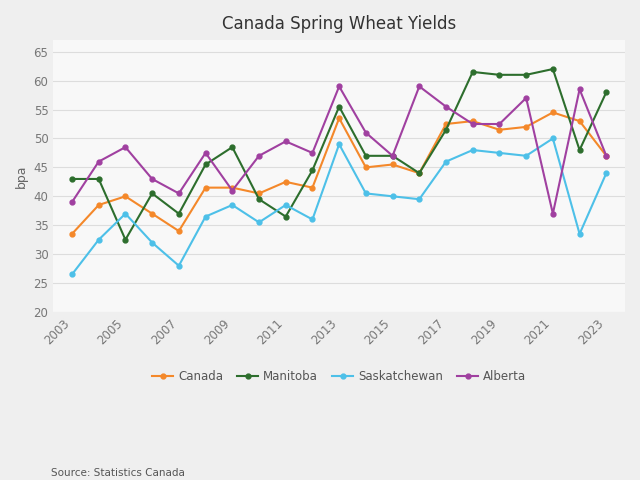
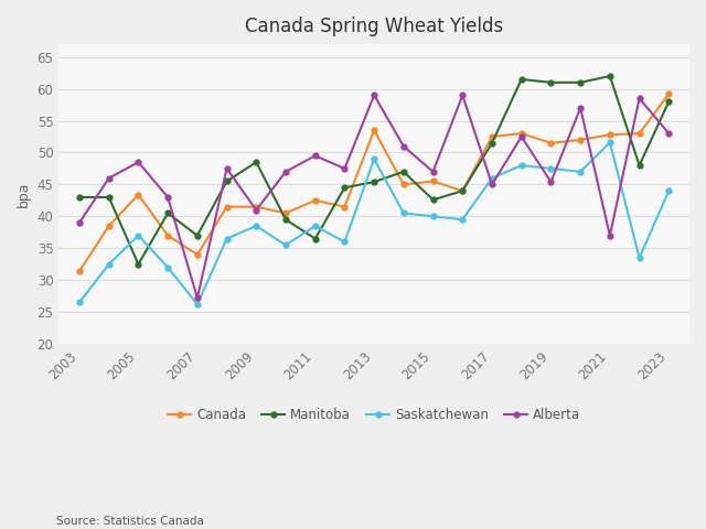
Canada/2003: 33.5 -> 31.4
Canada/2005: 40.0 -> 43.4
Saskatchewan/2007: 28.0 -> 26.2
Alberta/2007: 40.5 -> 27.2
Manitoba/2013: 55.5 -> 45.4
Manitoba/2015: 47.0 -> 42.6
Alberta/2017: 55.5 -> 45.0
Alberta/2019: 52.5 -> 45.4
Canada/2021: 54.5 -> 52.8
Saskatchewan/2021: 50.0 -> 51.6
Canada/2023: 47.0 -> 59.2
Alberta/2023: 47.0 -> 53.0
